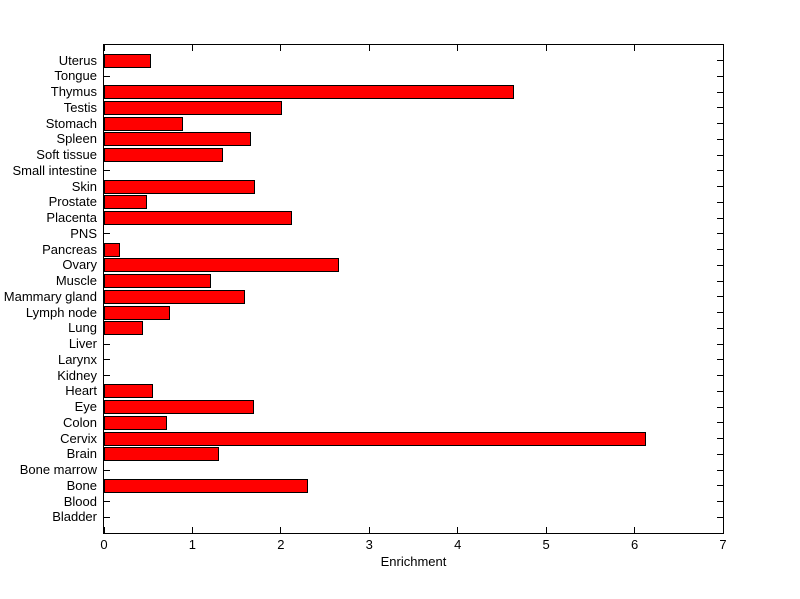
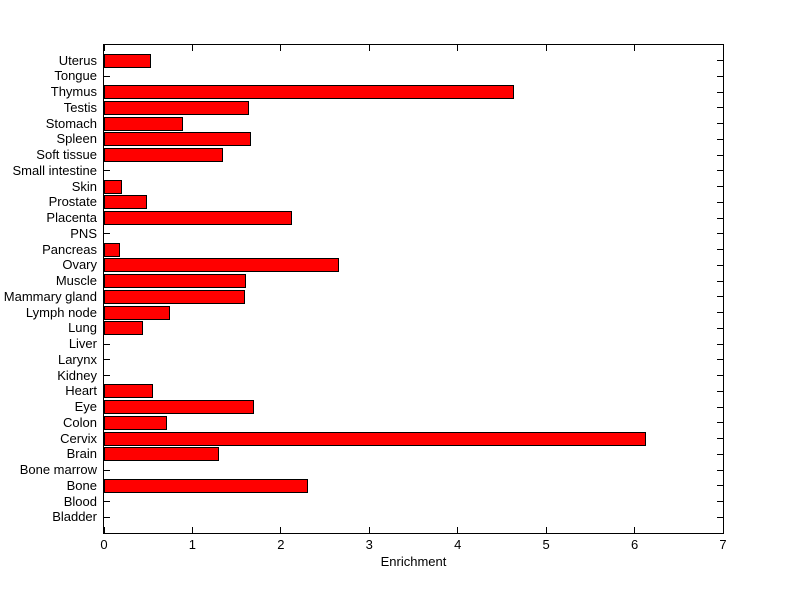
Testis: 2.0 -> 1.6
Skin: 1.7 -> 0.2
Muscle: 1.2 -> 1.6
